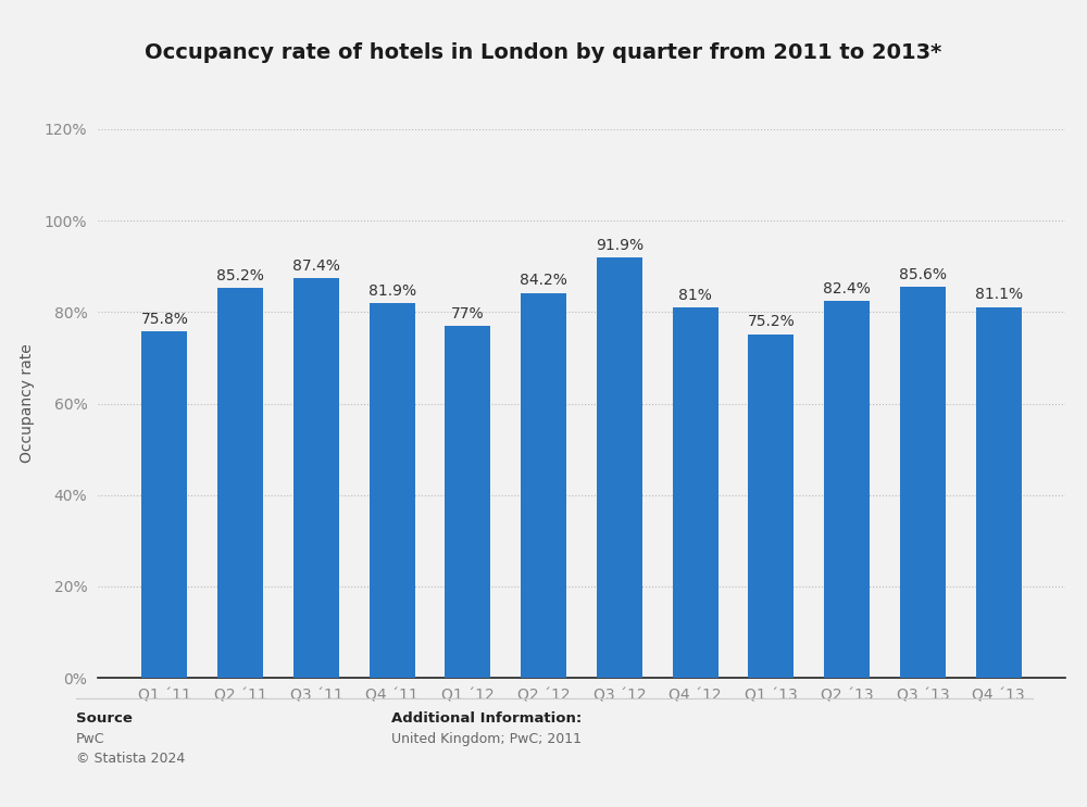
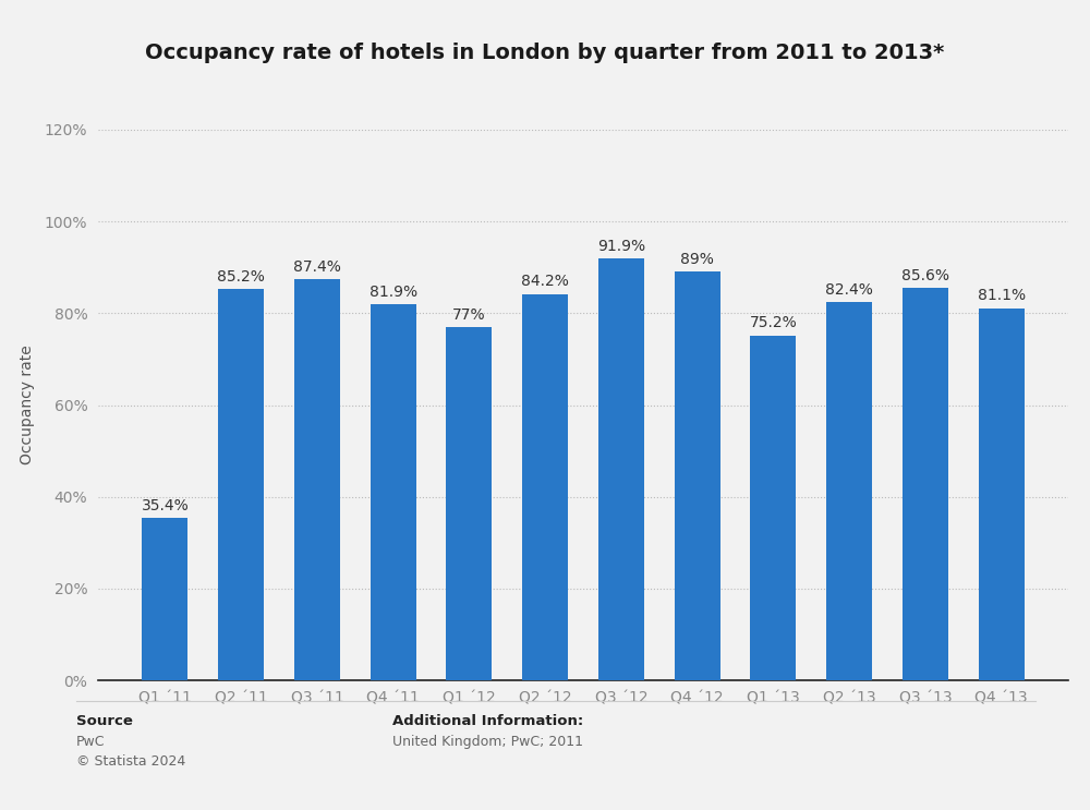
Q1 ´11: 75.8% -> 35.4%
Q4 ´12: 81% -> 89%
